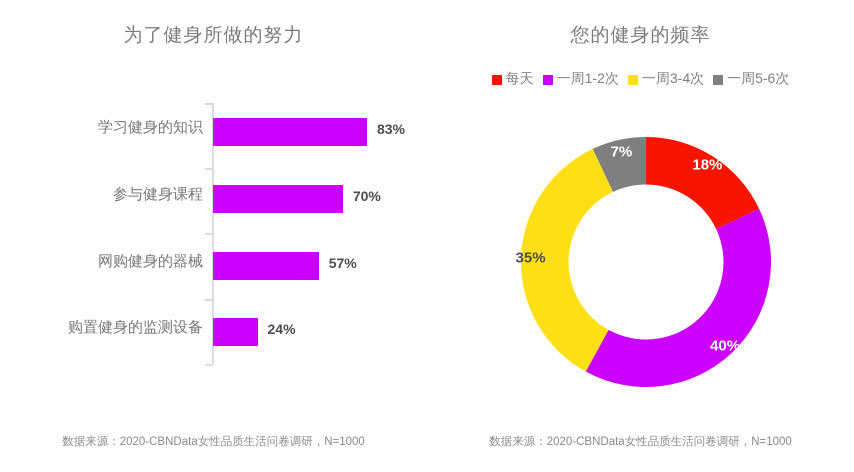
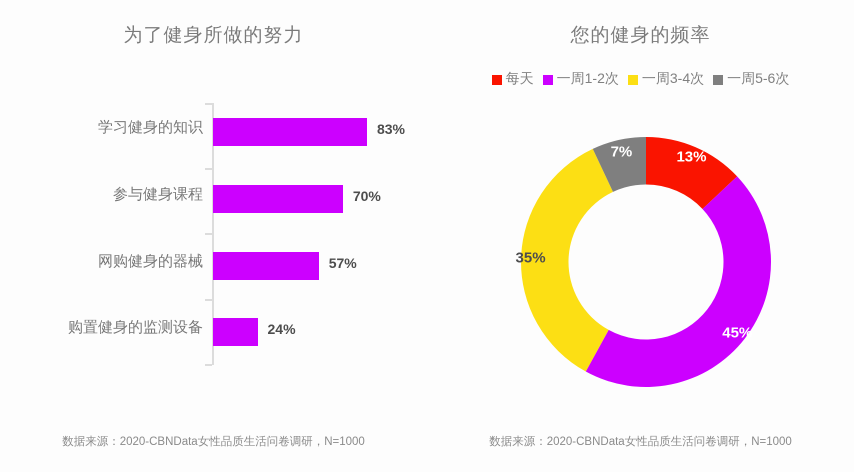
您的健身的频率/每天: 18% -> 13%
您的健身的频率/一周1-2次: 40% -> 45%
